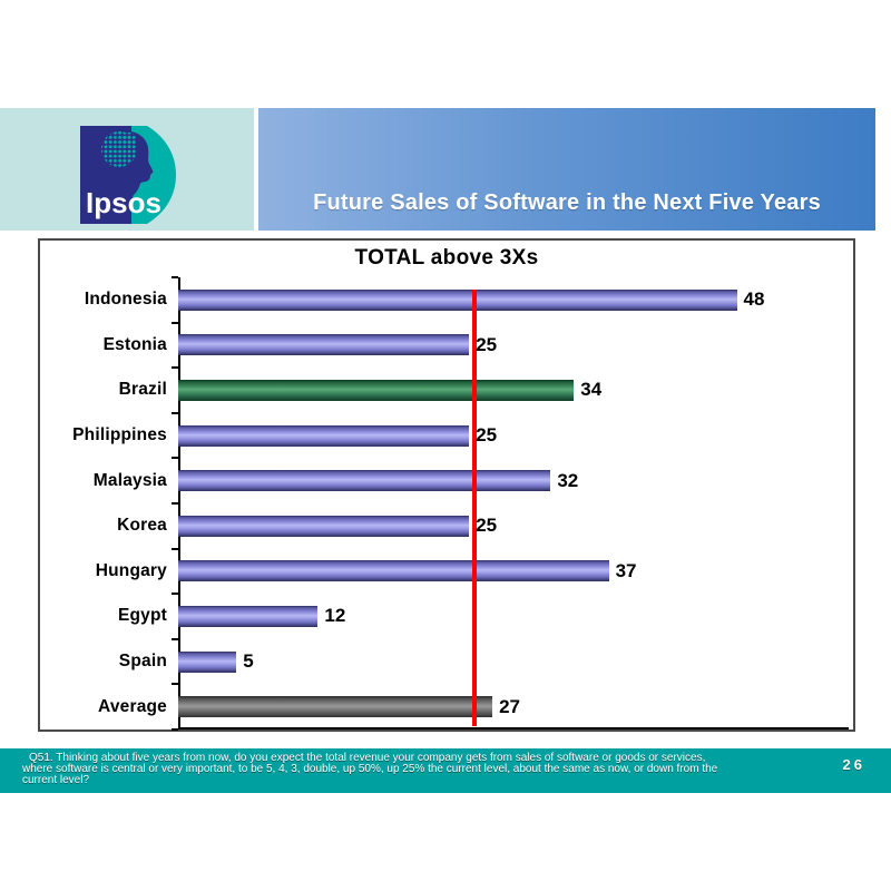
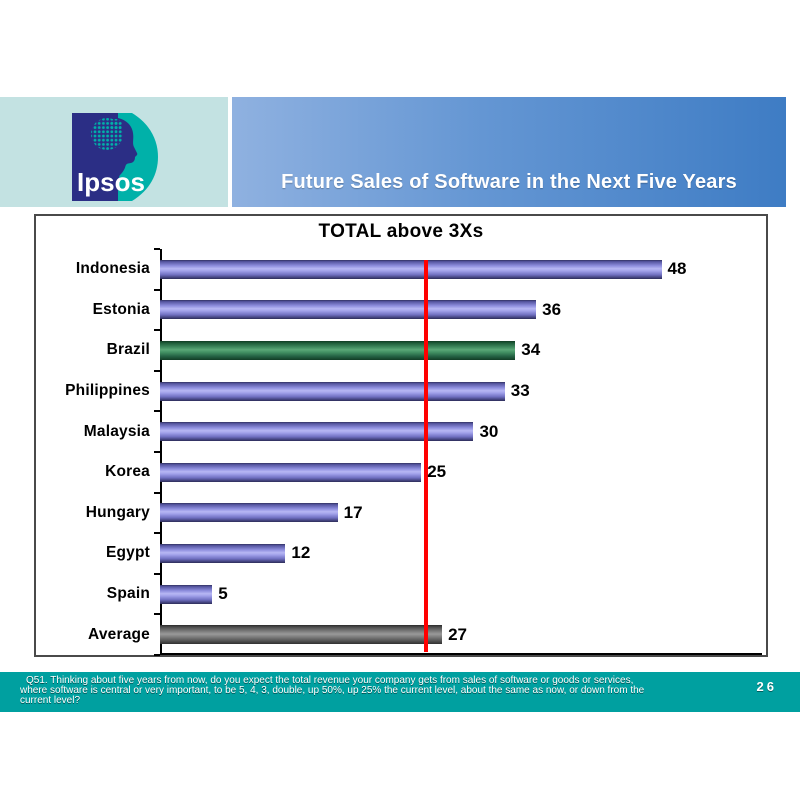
Estonia: 25 -> 36
Philippines: 25 -> 33
Malaysia: 32 -> 30
Hungary: 37 -> 17
